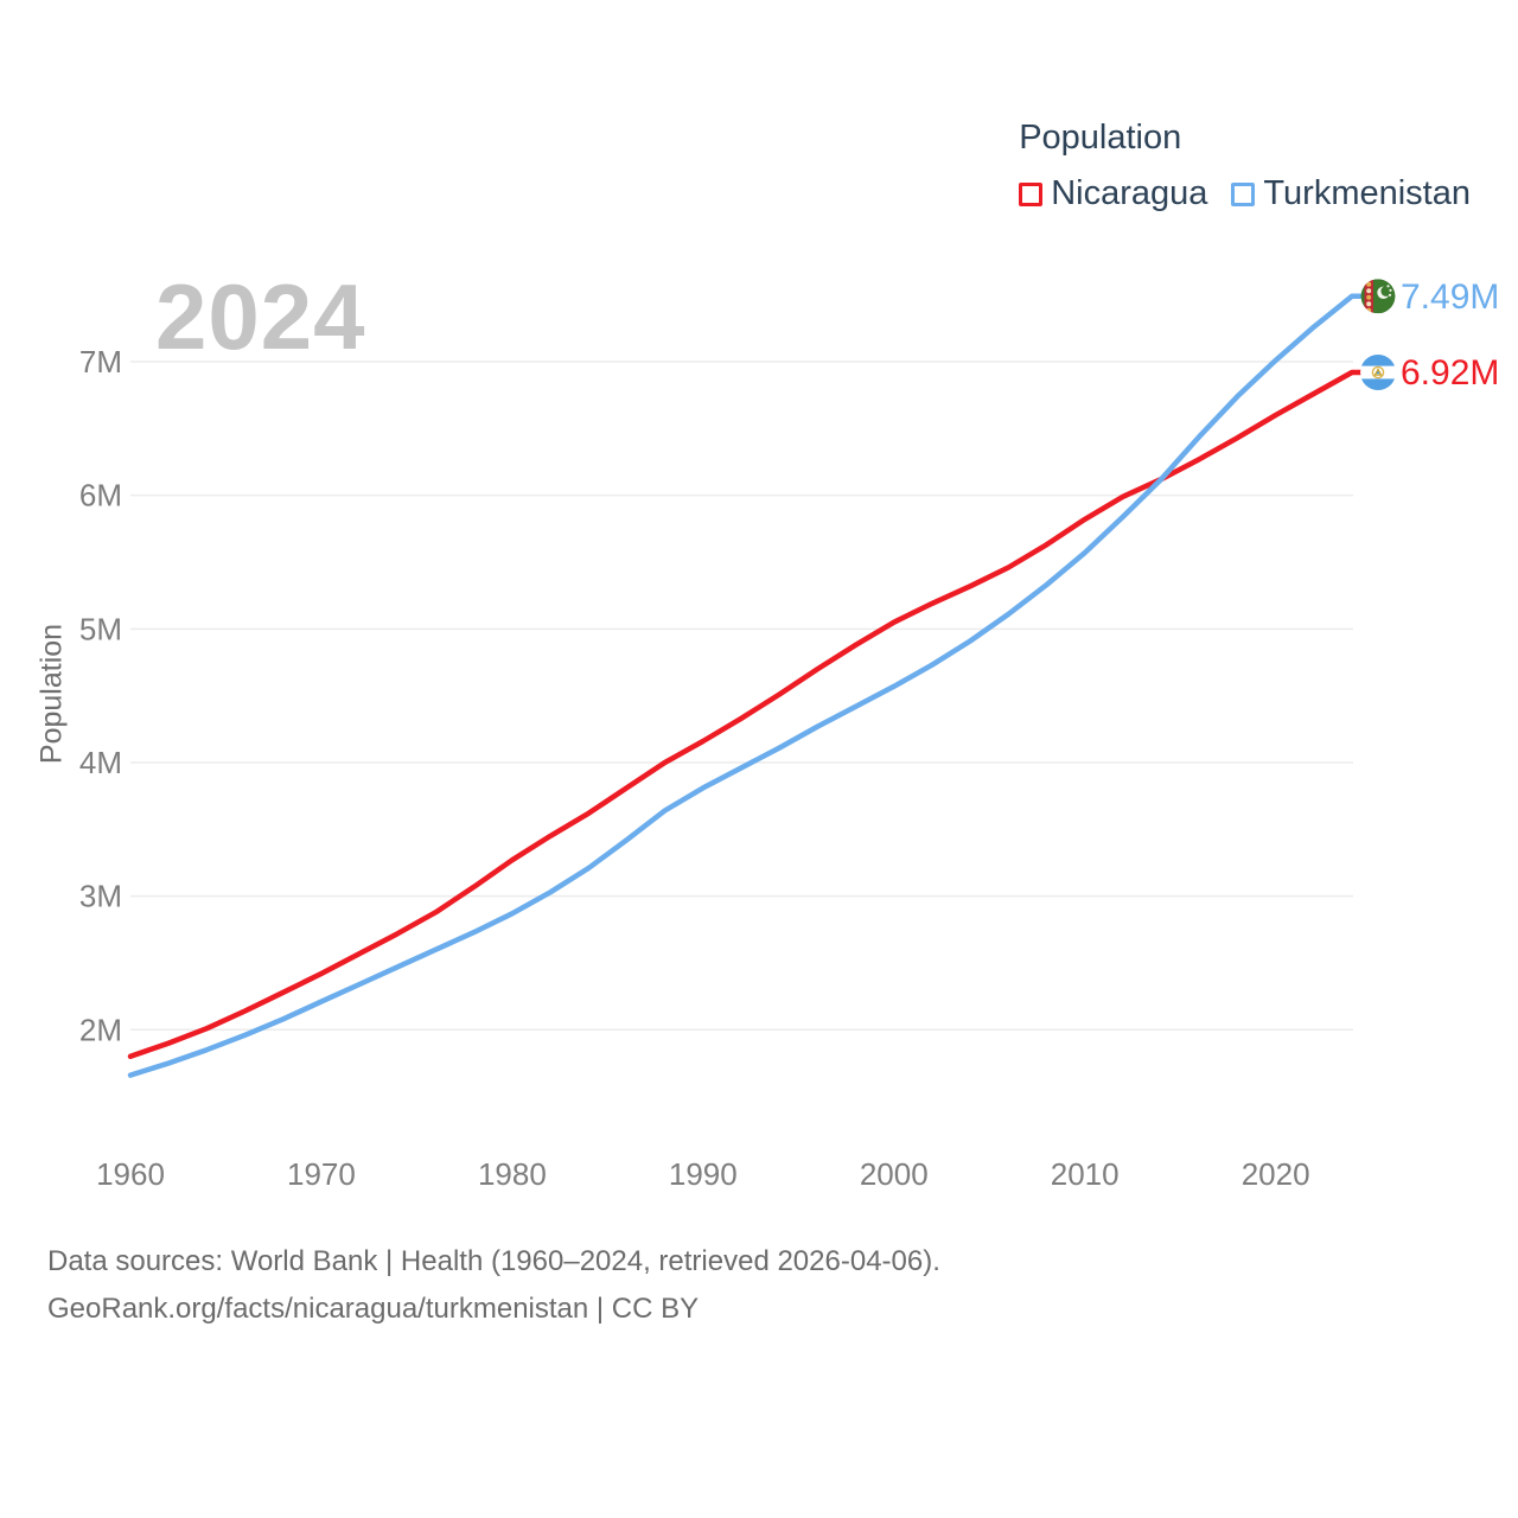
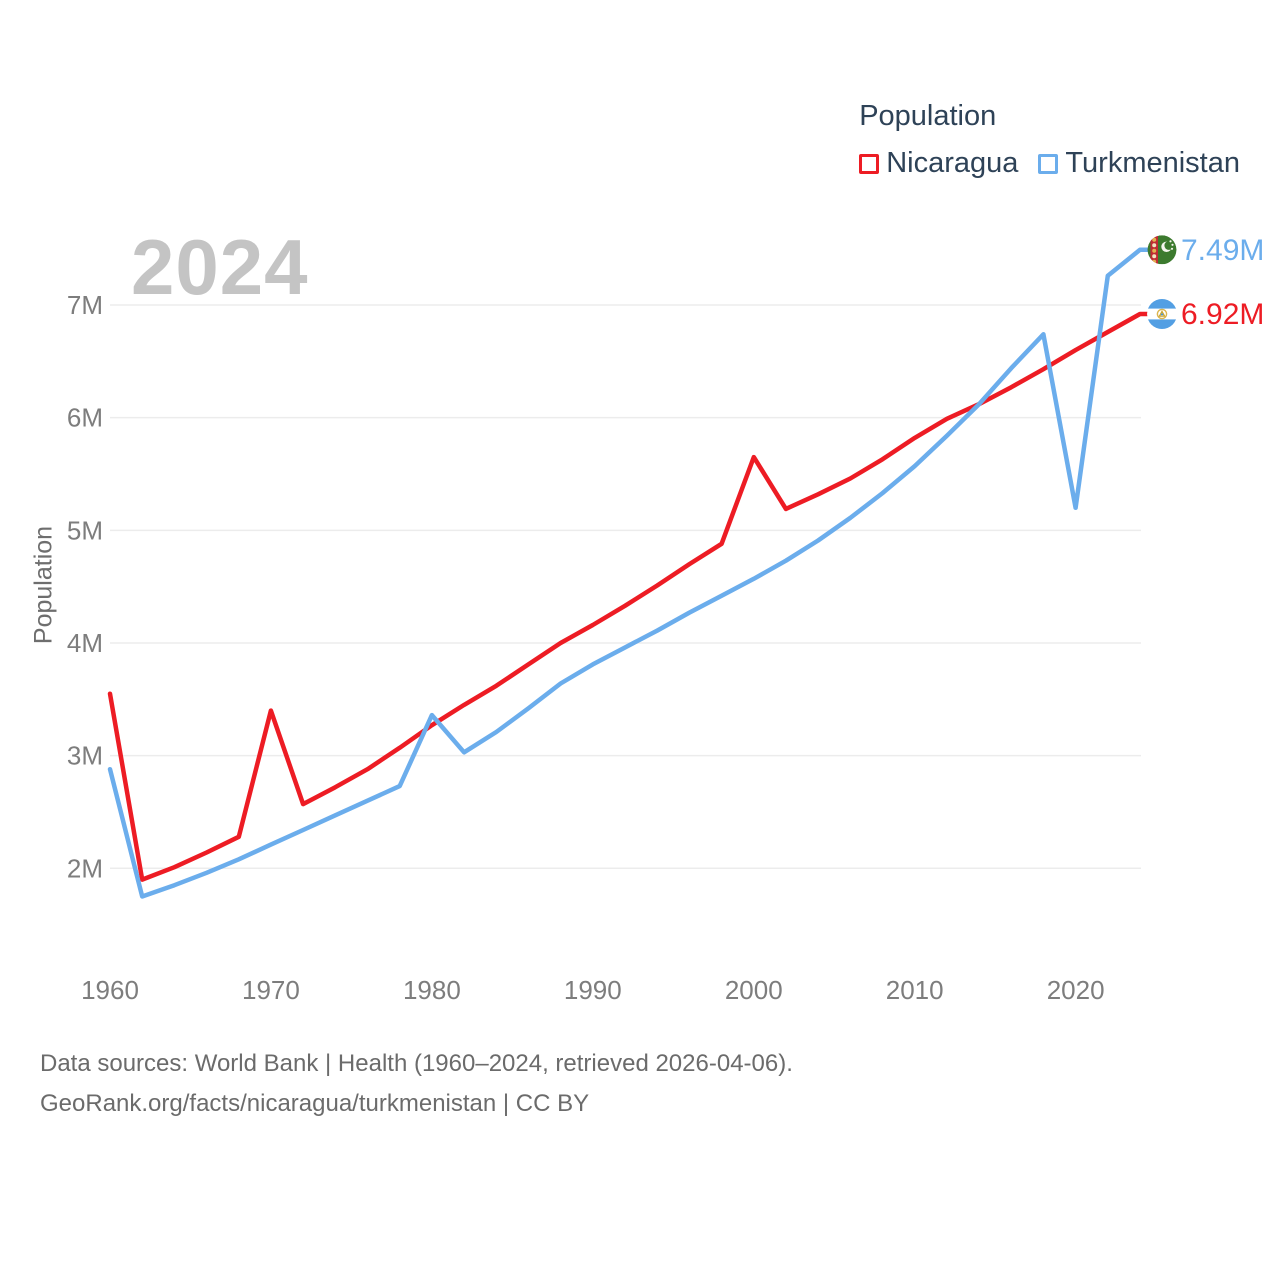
Nicaragua/1960: 1.80M -> 3.55M
Turkmenistan/1960: 1.66M -> 2.88M
Nicaragua/1970: 2.42M -> 3.40M
Turkmenistan/1980: 2.87M -> 3.36M
Nicaragua/2000: 5.05M -> 5.65M
Turkmenistan/2020: 7.01M -> 5.20M
